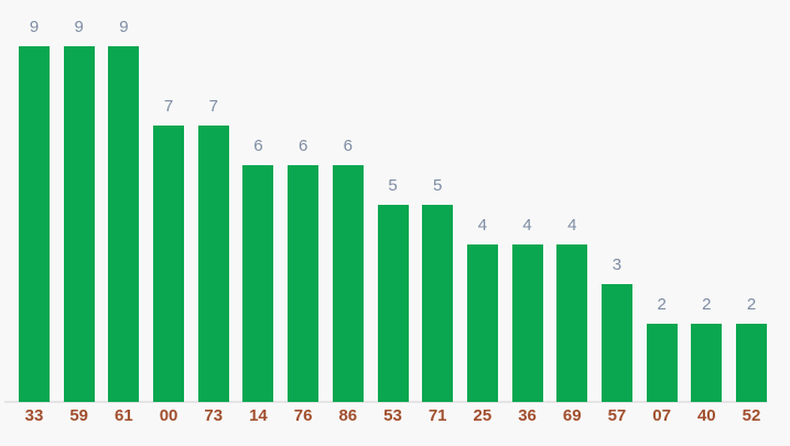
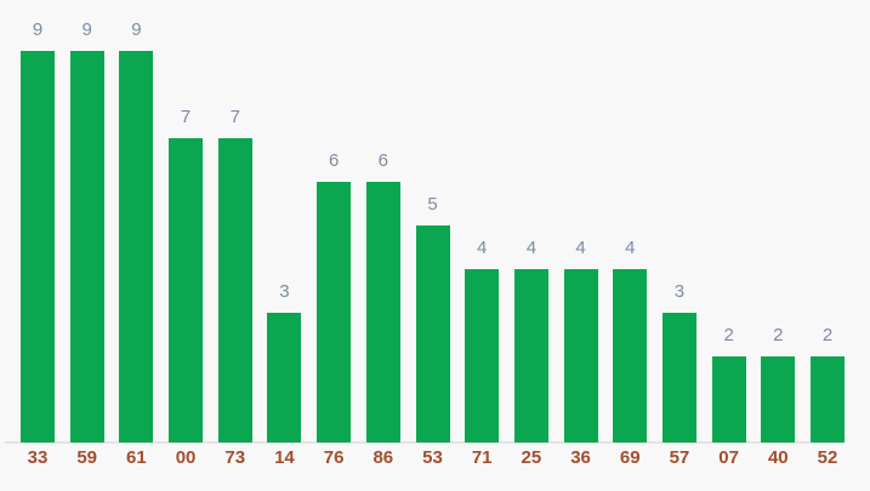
14: 6 -> 3
71: 5 -> 4
